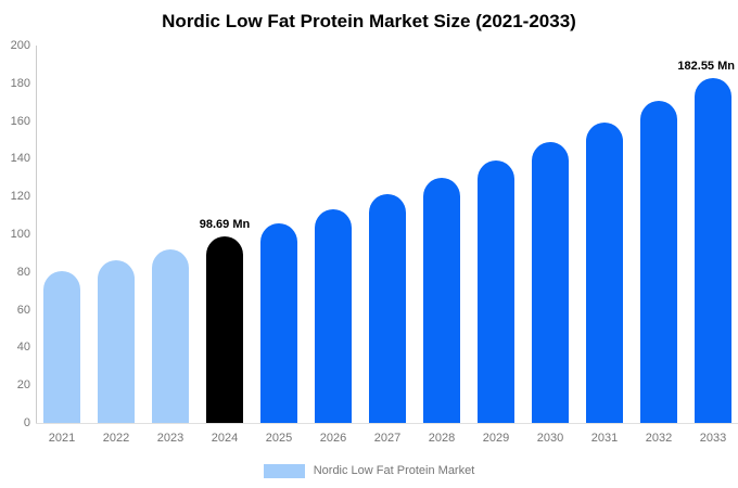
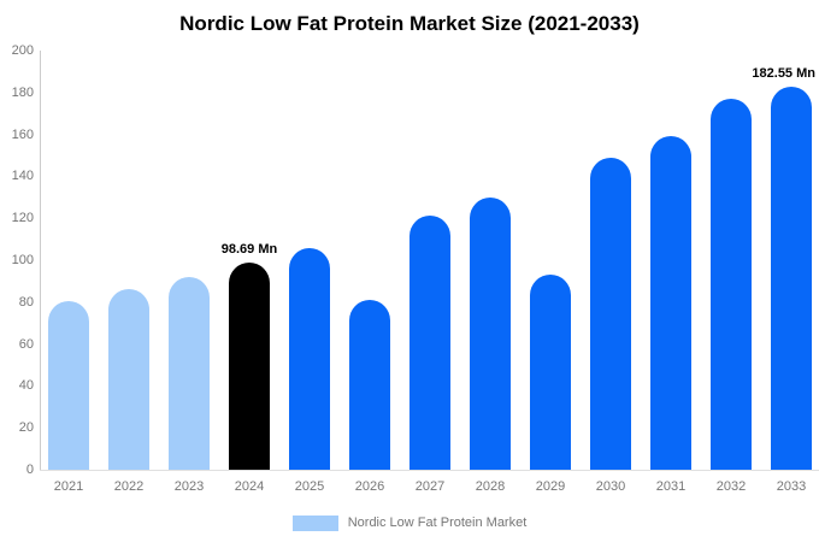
2026: 113 -> 81
2029: 139 -> 93
2032: 170 -> 177
